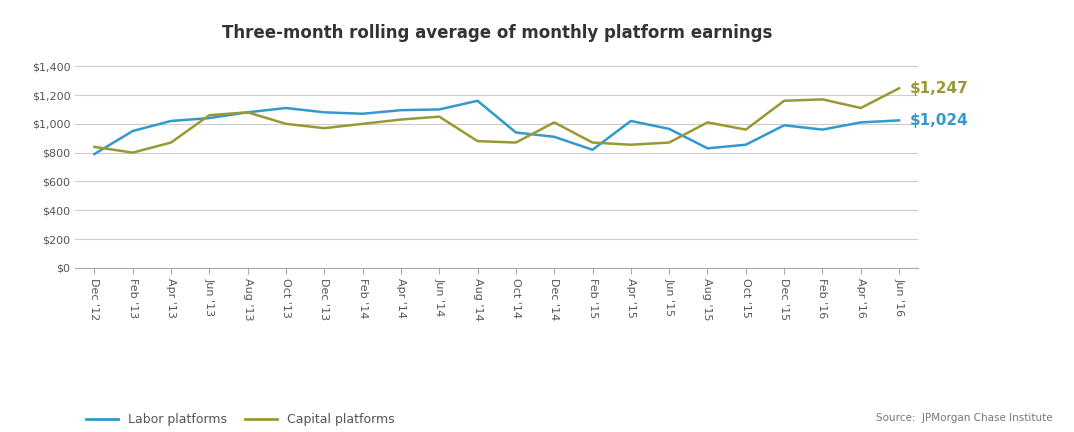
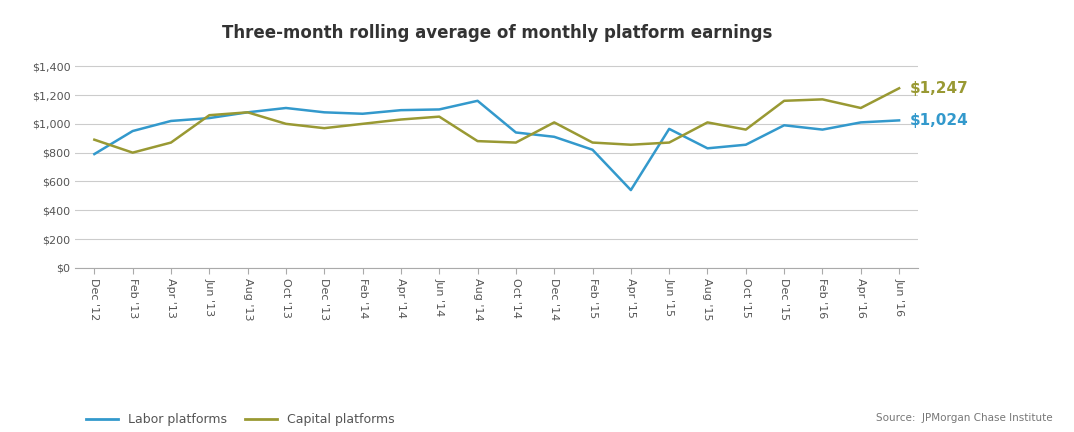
Capital platforms/Dec '12: $840 -> $890
Labor platforms/Apr '15: $1,020 -> $540
